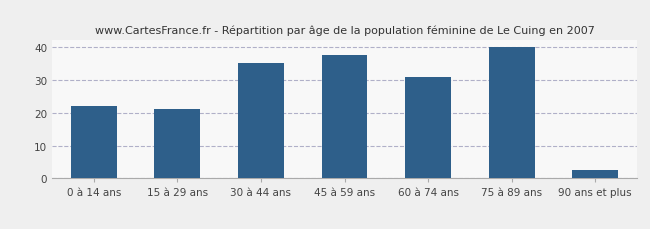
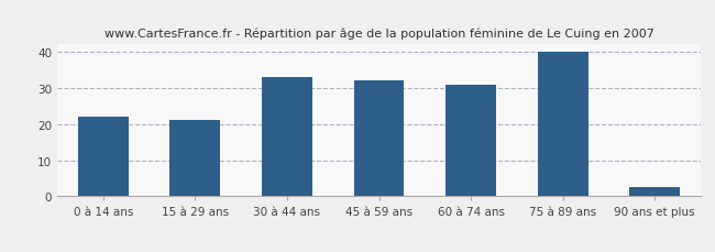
30 à 44 ans: 35.0 -> 33.0
45 à 59 ans: 37.5 -> 32.0
